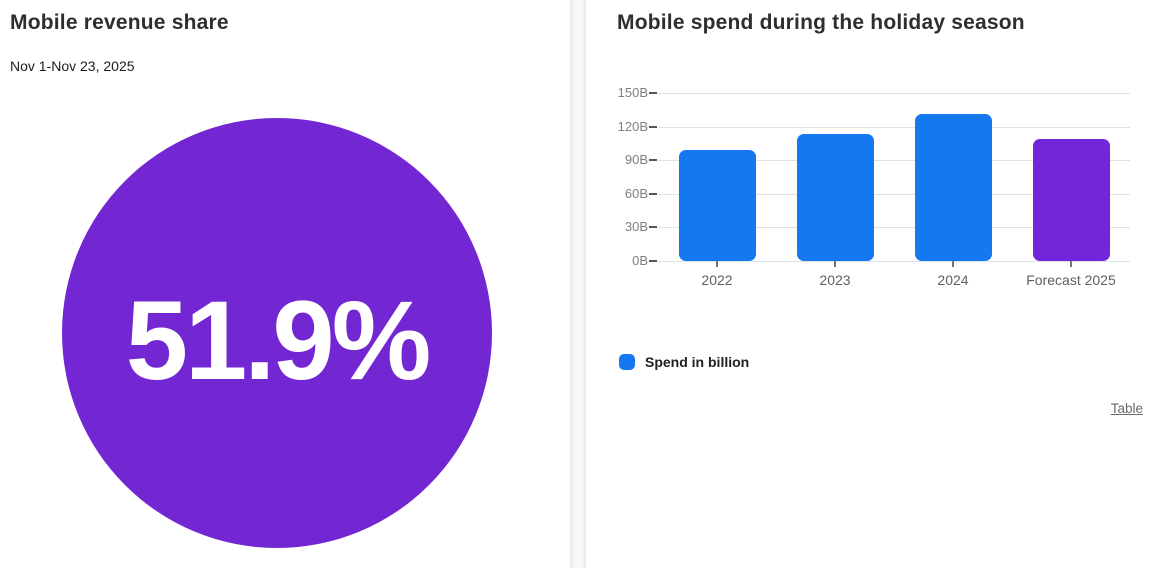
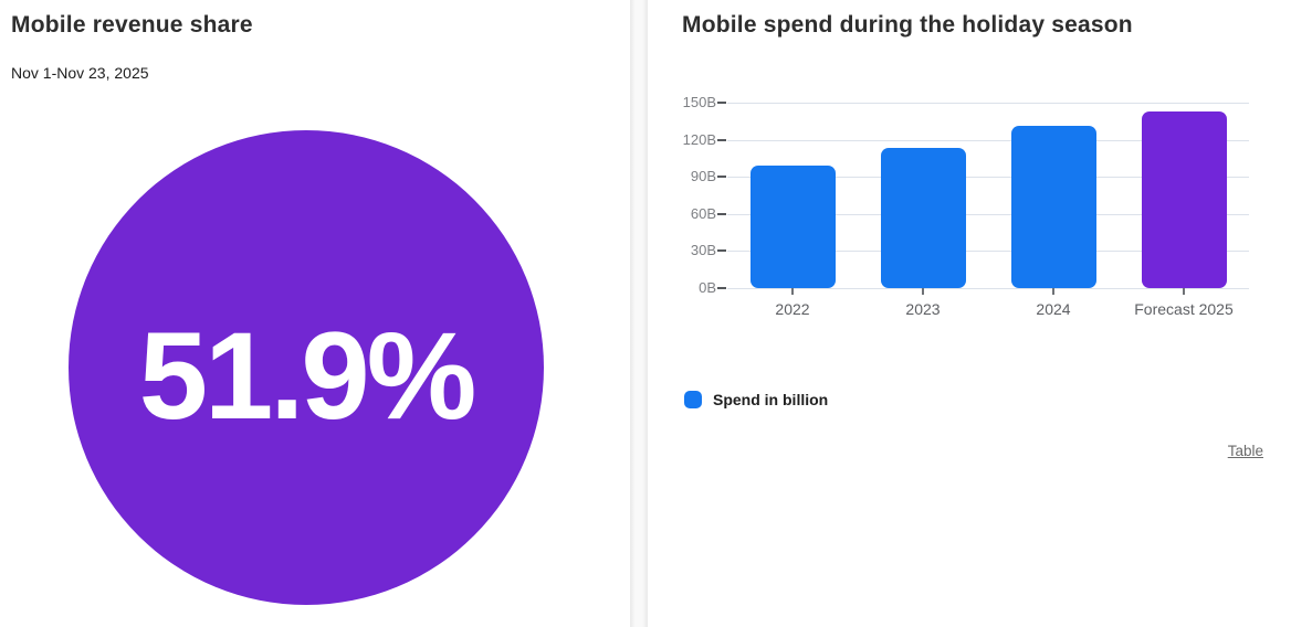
Forecast 2025: 109B -> 143B
